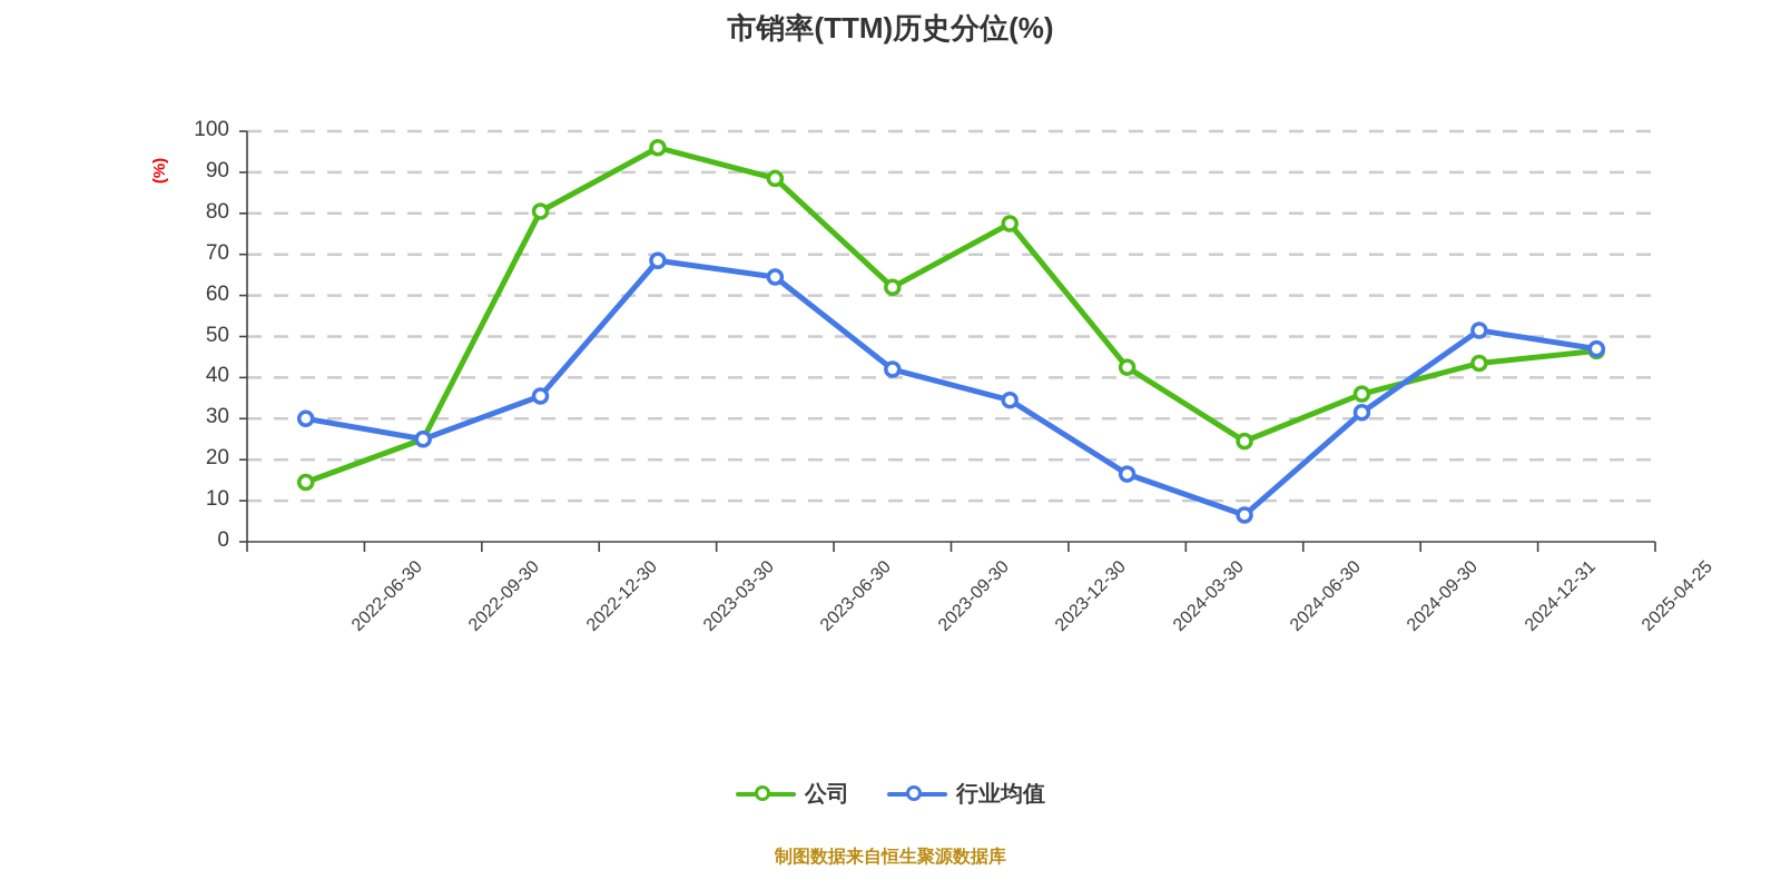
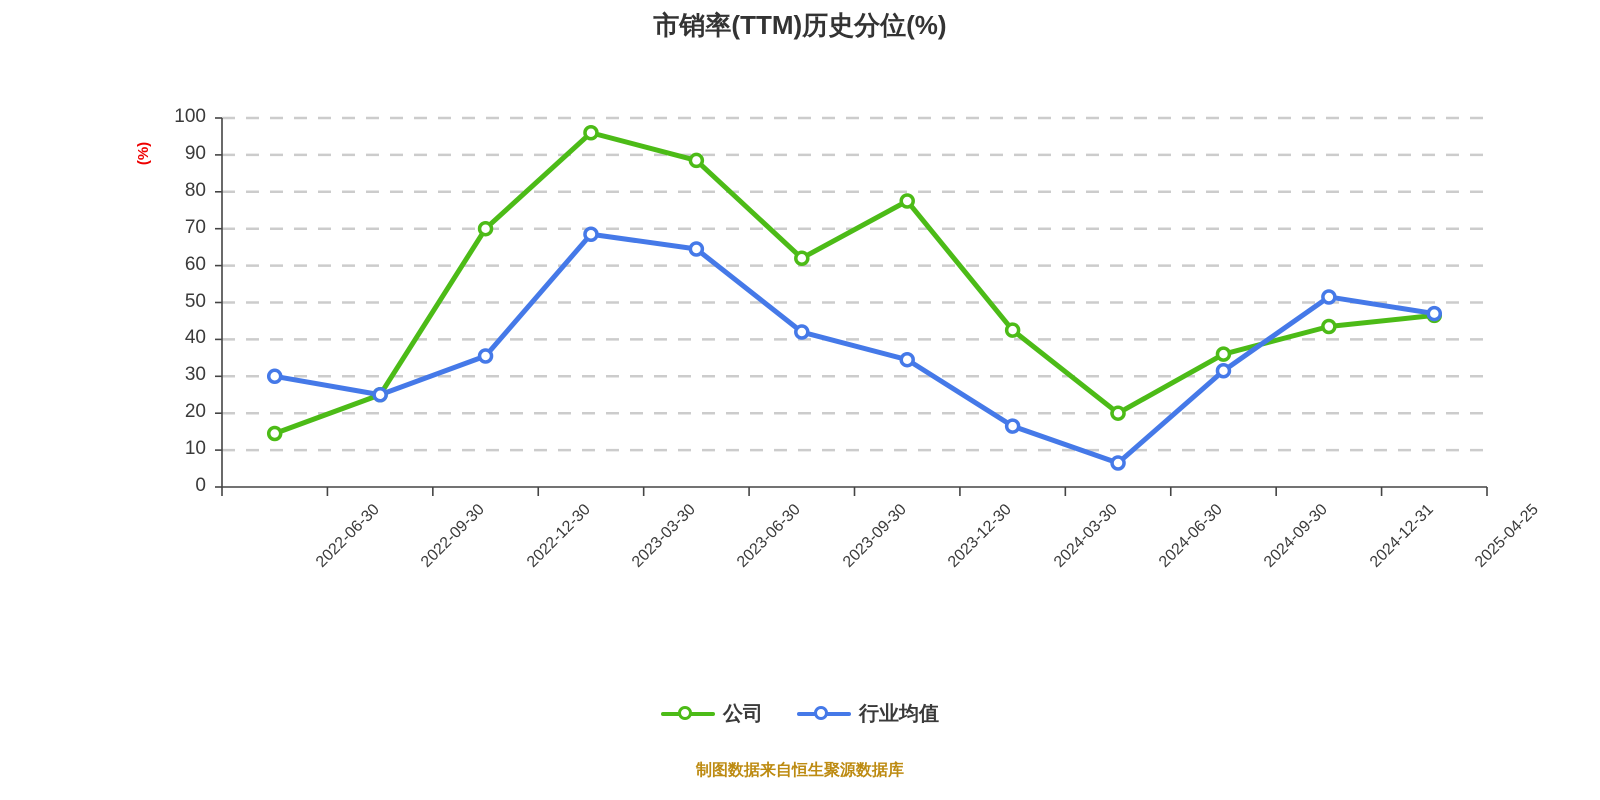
公司/2022-12-30: 80 -> 70
公司/2024-06-30: 24 -> 20
